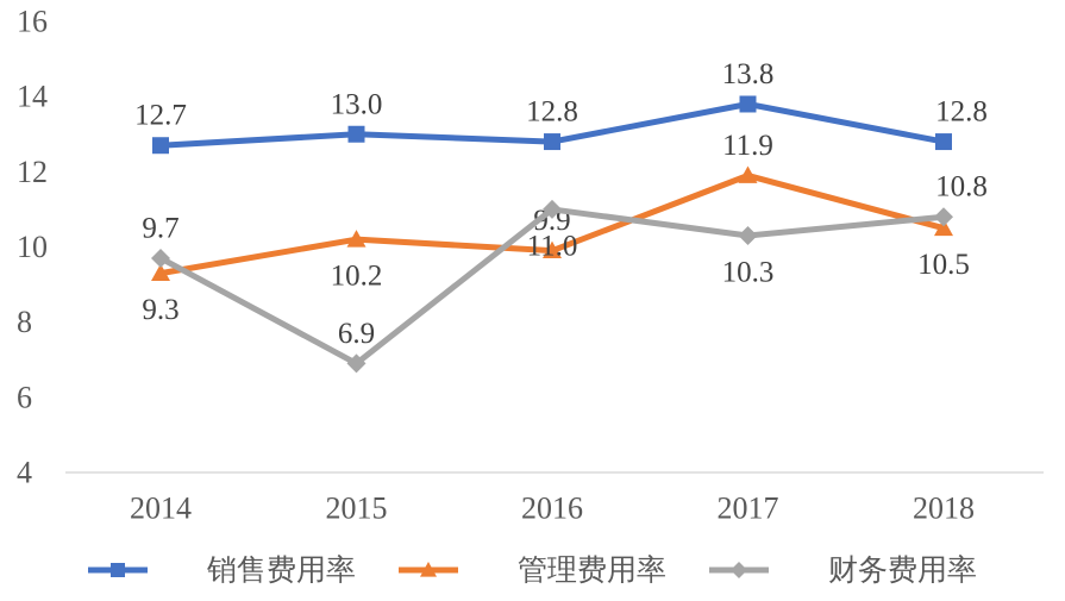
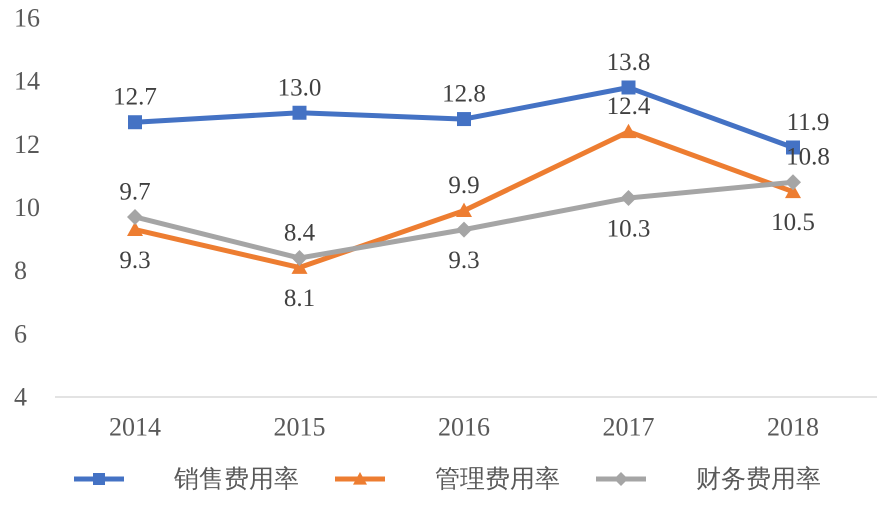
管理费用率/2015: 10.2 -> 8.1
财务费用率/2015: 6.9 -> 8.4
财务费用率/2016: 11.0 -> 9.3
管理费用率/2017: 11.9 -> 12.4
销售费用率/2018: 12.8 -> 11.9
